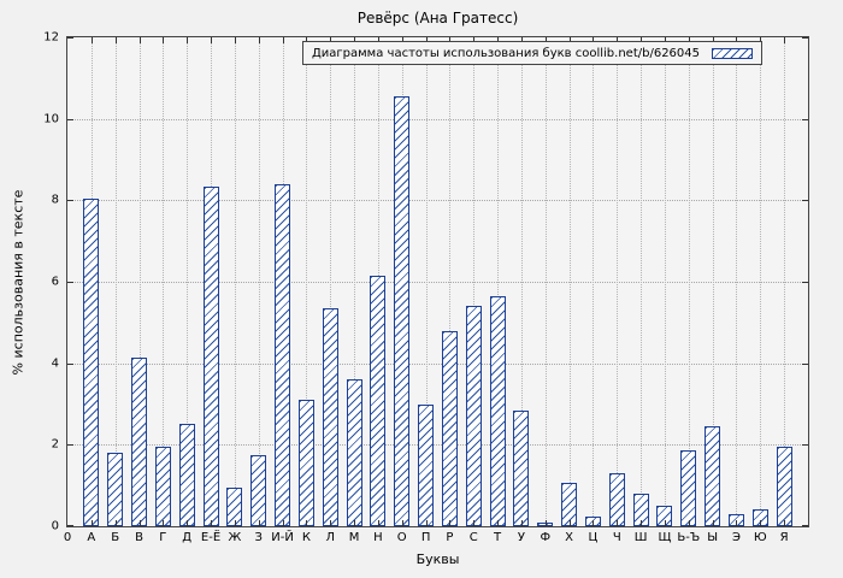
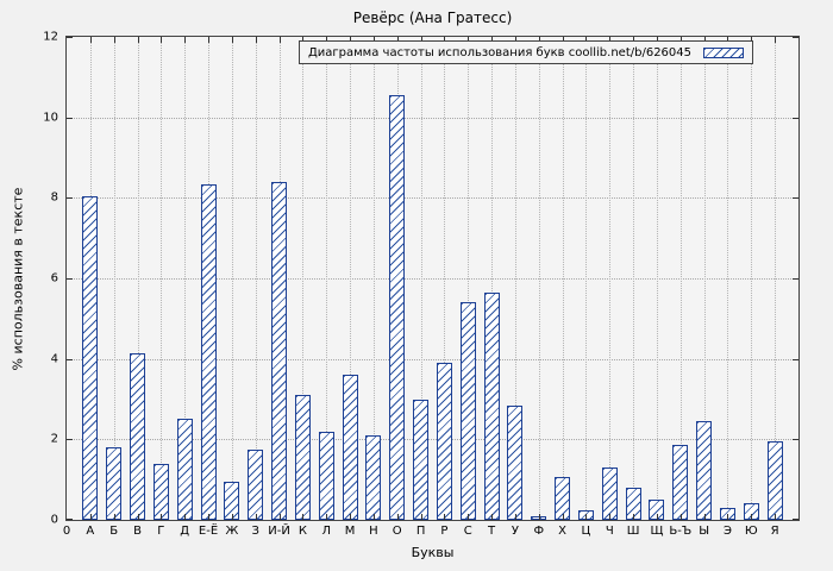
Г: 1.9 -> 1.4
Л: 5.3 -> 2.2
Н: 6.2 -> 2.1
Р: 4.8 -> 3.9
